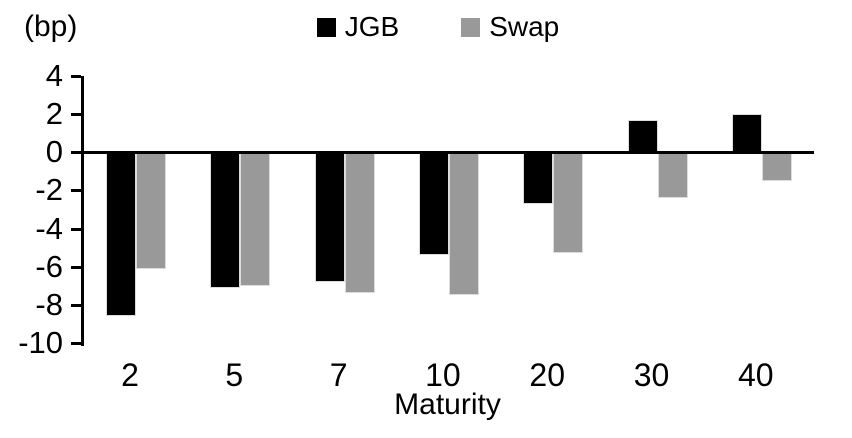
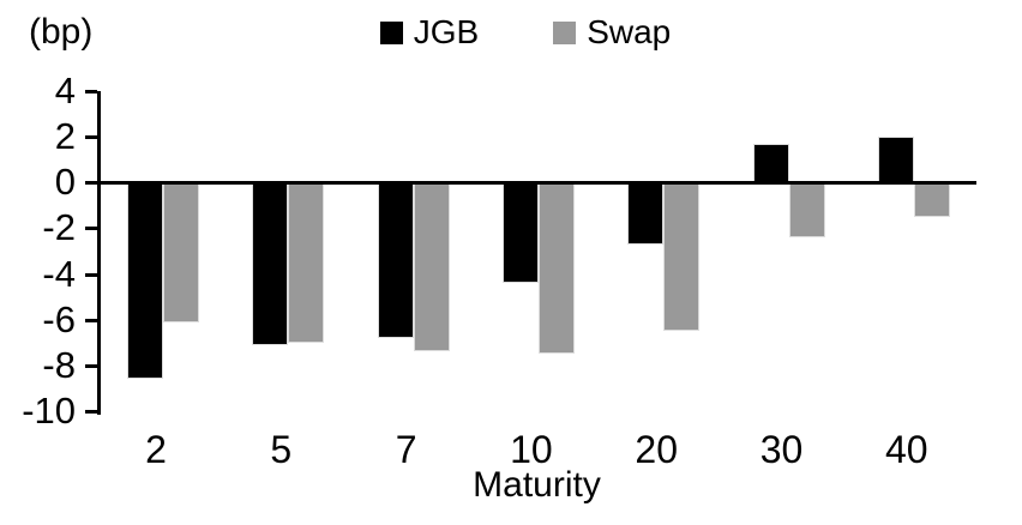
JGB/10: -5.4 -> -4.4
Swap/20: -5.3 -> -6.5
